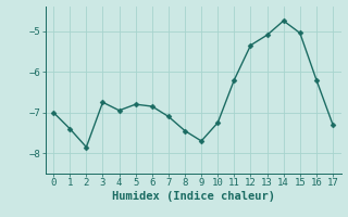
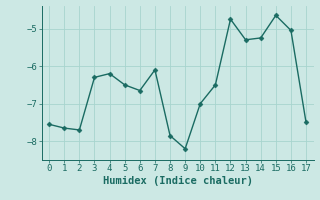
0: -7.00 -> -7.55
1: -7.40 -> -7.65
2: -7.85 -> -7.70
3: -6.75 -> -6.30
4: -6.95 -> -6.20
5: -6.80 -> -6.50
6: -6.85 -> -6.65
7: -7.10 -> -6.10
8: -7.45 -> -7.85
9: -7.70 -> -8.20
10: -7.25 -> -7.00
11: -6.20 -> -6.50
12: -5.35 -> -4.75
13: -5.10 -> -5.30
14: -4.75 -> -5.25
15: -5.05 -> -4.65
16: -6.20 -> -5.05
17: -7.30 -> -7.50
